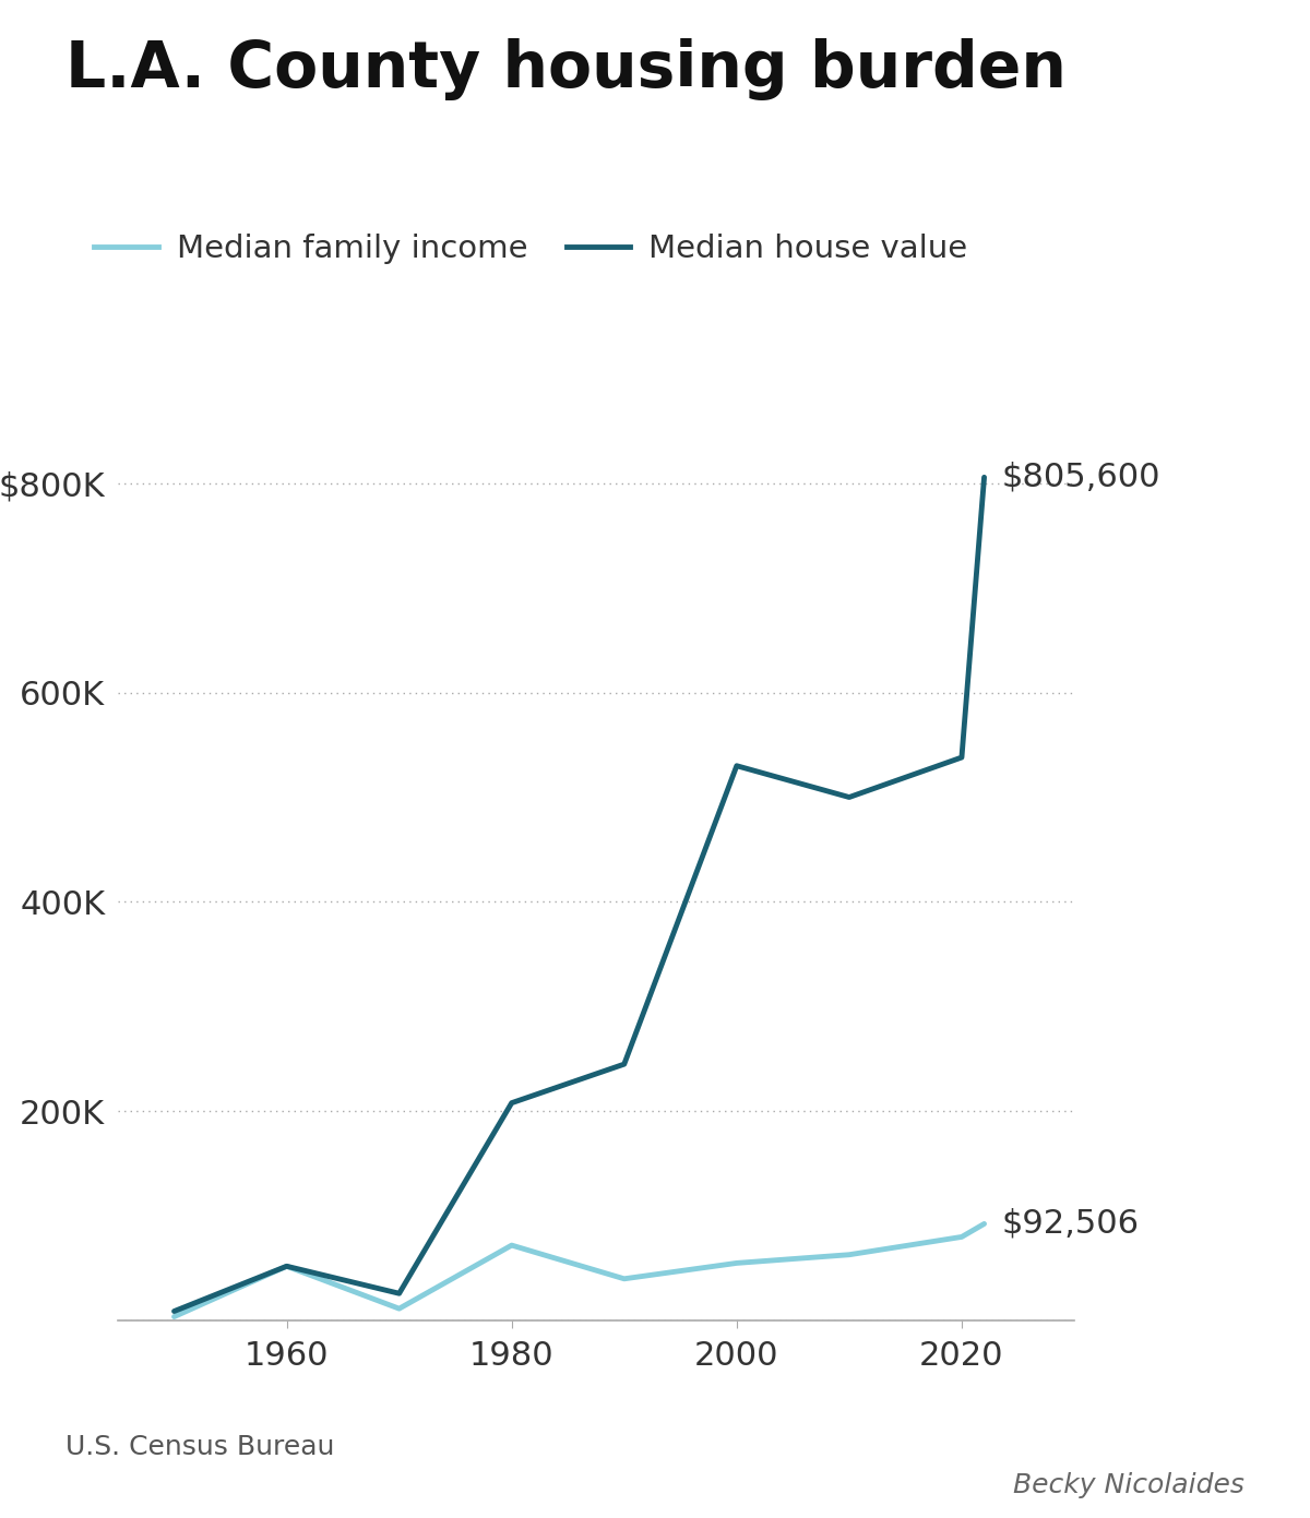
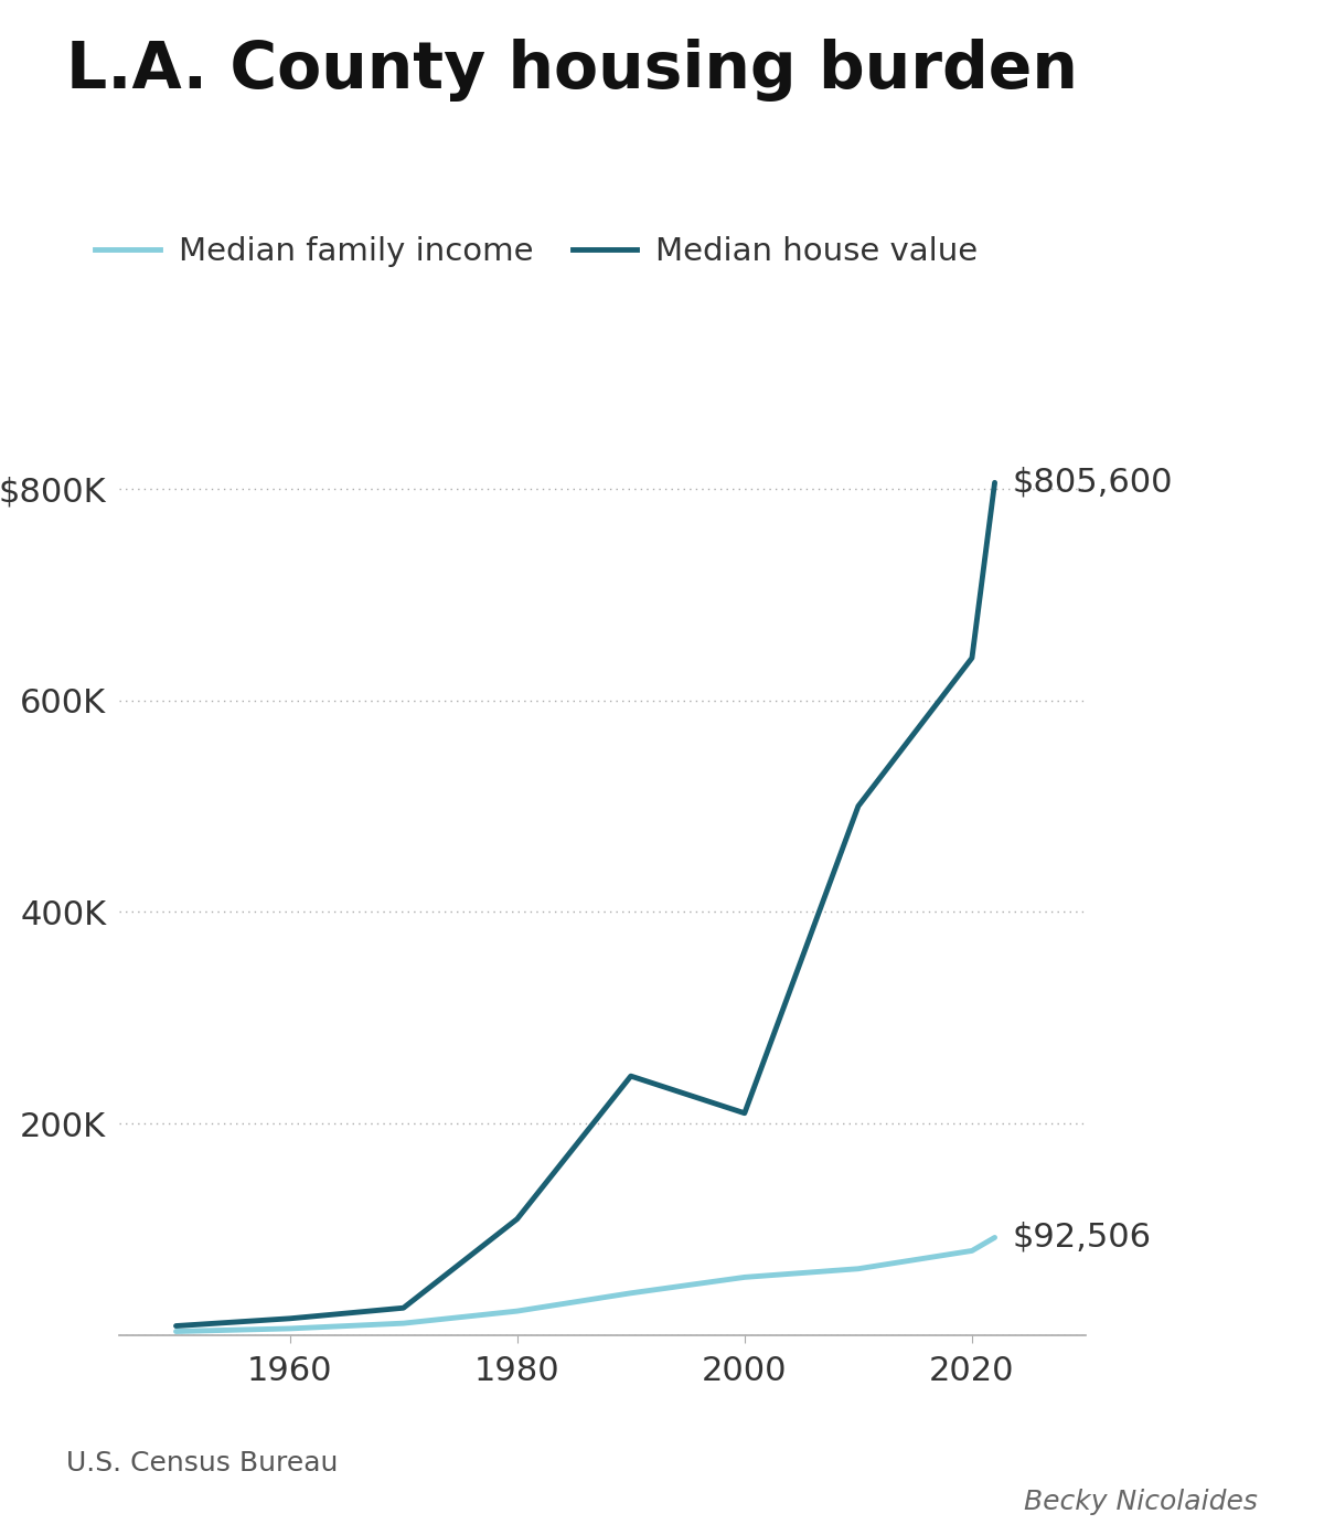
Median family income/1960: 52K -> 6K
Median house value/1960: 52K -> 16K
Median family income/1980: 72K -> 23K
Median house value/1980: 208K -> 110K
Median house value/2000: 530K -> 210K
Median house value/2020: 538K -> 640K
